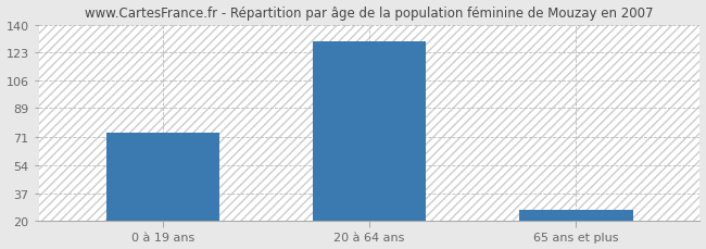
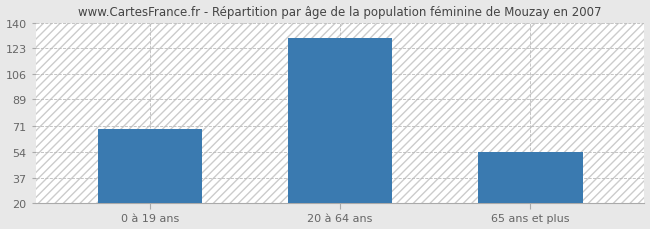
0 à 19 ans: 74 -> 69
65 ans et plus: 27 -> 54
